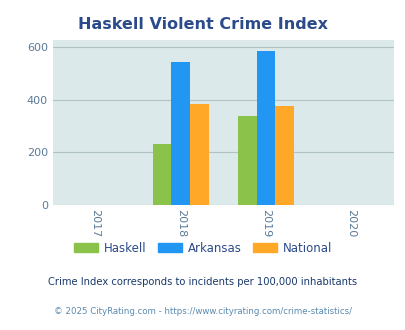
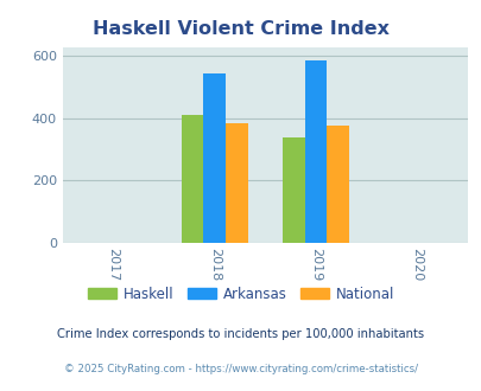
Haskell/2018: 230 -> 410
